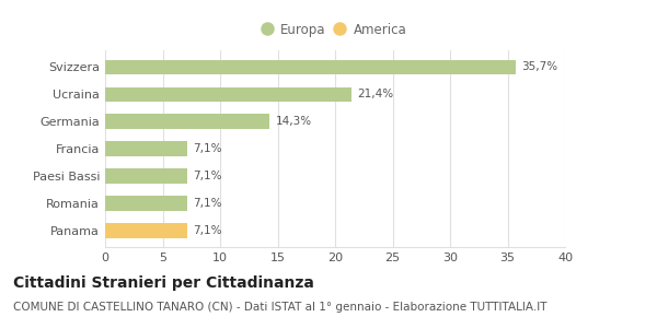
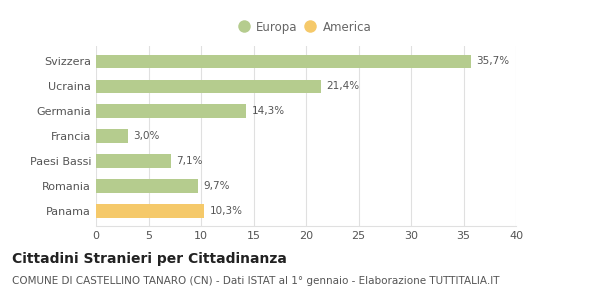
Francia: 7,1% -> 3,0%
Romania: 7,1% -> 9,7%
Panama: 7,1% -> 10,3%
